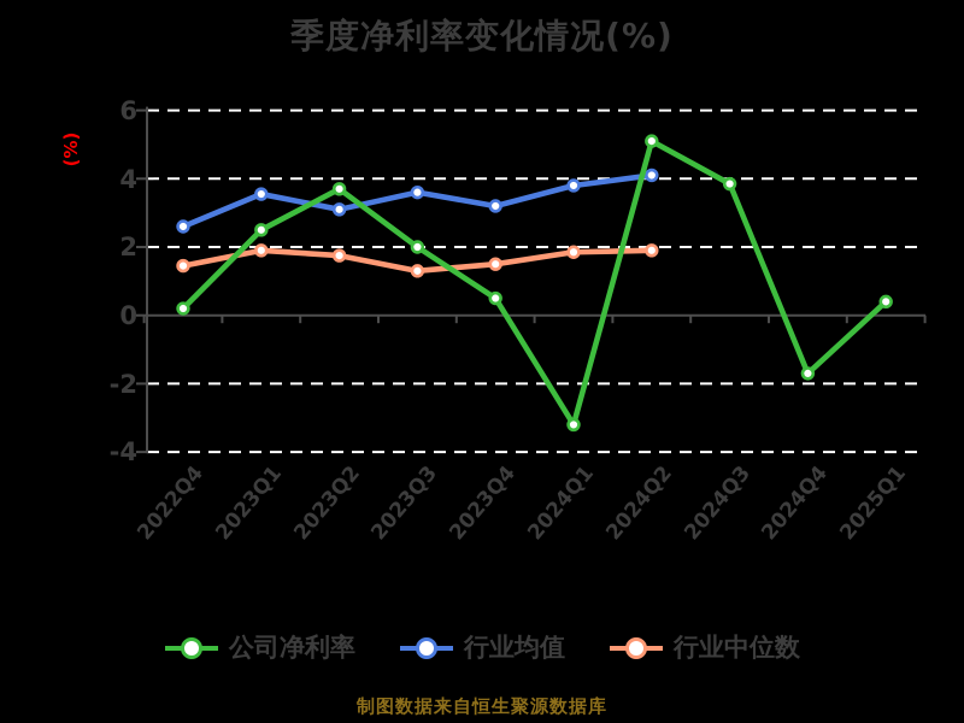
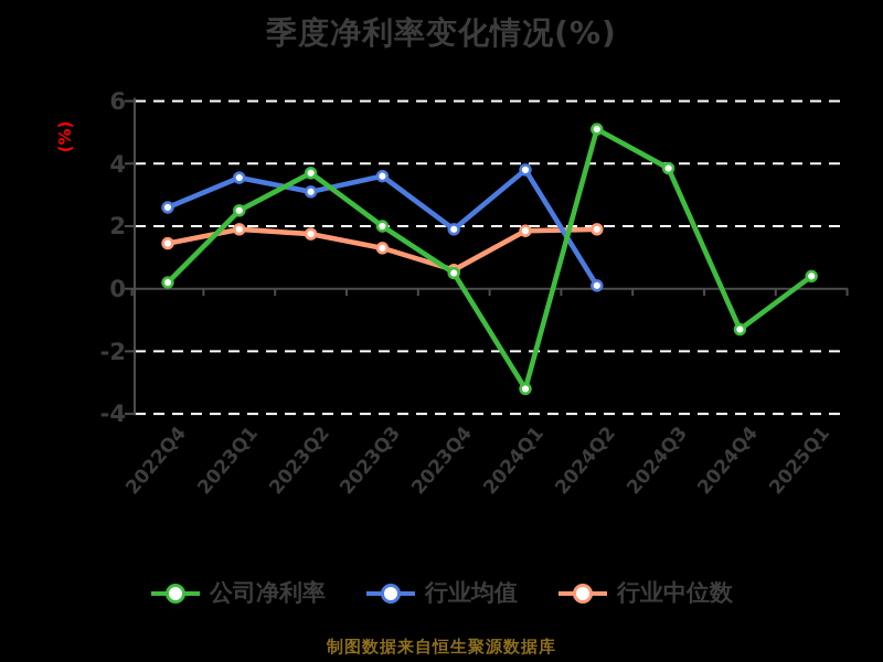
行业均值/2023Q4: 3.2 -> 1.9
行业中位数/2023Q4: 1.5 -> 0.6
行业均值/2024Q2: 4.1 -> 0.1
公司净利率/2024Q4: -1.7 -> -1.3
